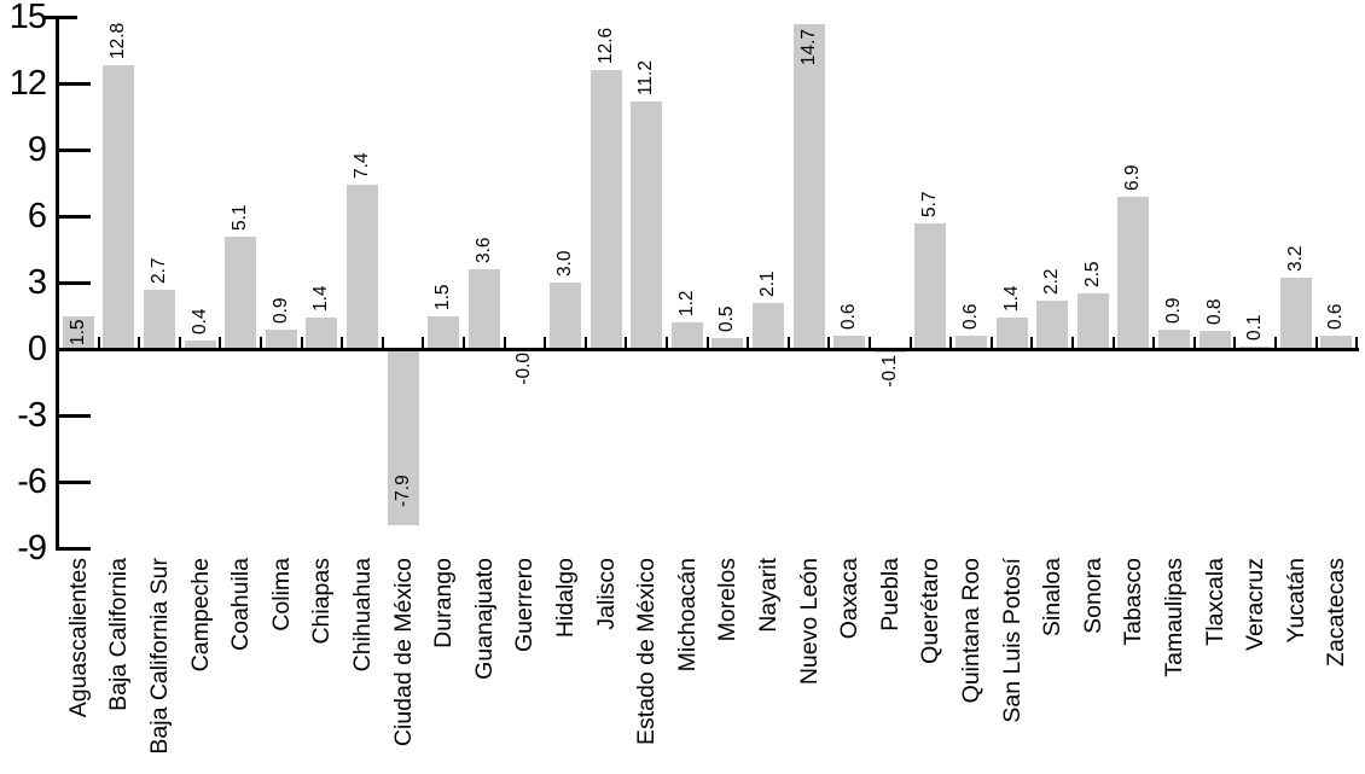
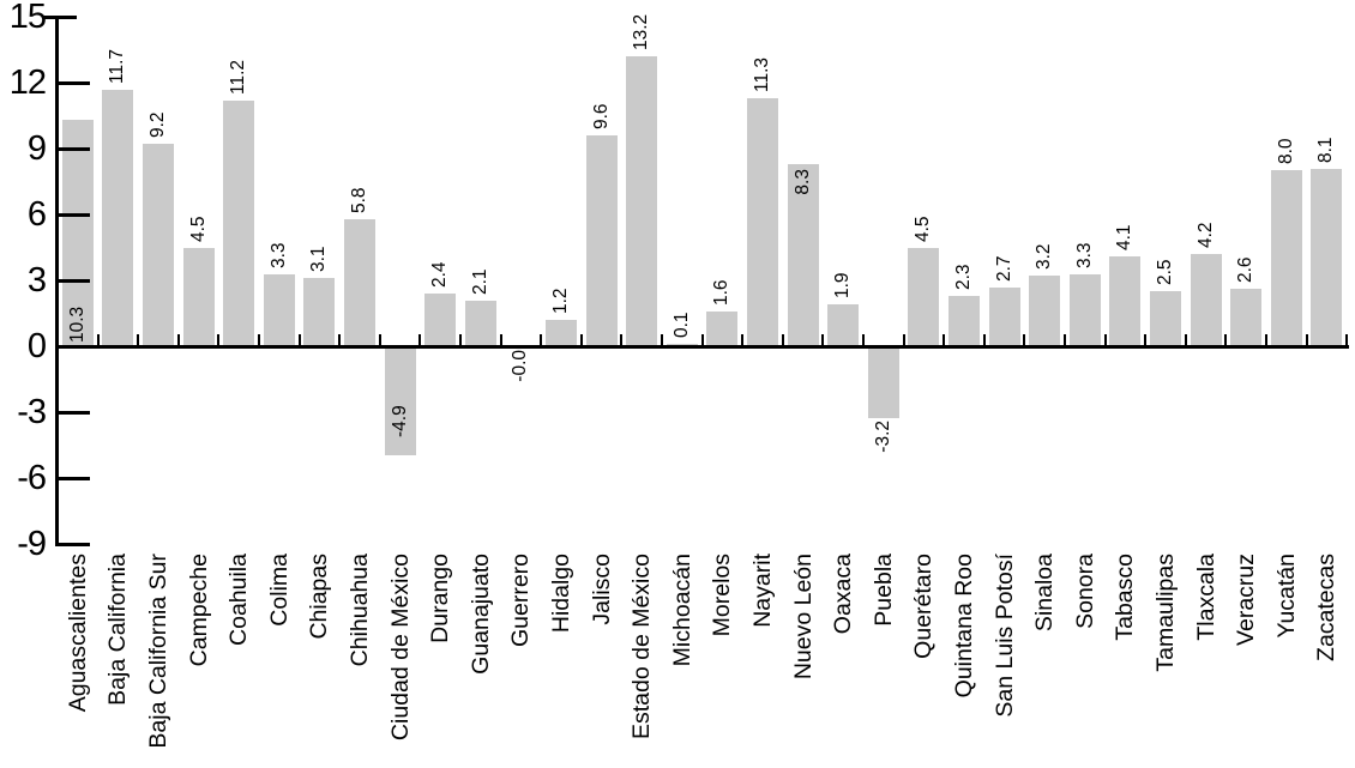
Aguascalientes: 1.5 -> 10.3
Baja California: 12.8 -> 11.7
Baja California Sur: 2.7 -> 9.2
Campeche: 0.4 -> 4.5
Coahuila: 5.1 -> 11.2
Colima: 0.9 -> 3.3
Chiapas: 1.4 -> 3.1
Chihuahua: 7.4 -> 5.8
Ciudad de México: -7.9 -> -4.9
Durango: 1.5 -> 2.4
Guanajuato: 3.6 -> 2.1
Hidalgo: 3.0 -> 1.2
Jalisco: 12.6 -> 9.6
Estado de México: 11.2 -> 13.2
Michoacán: 1.2 -> 0.1
Morelos: 0.5 -> 1.6
Nayarit: 2.1 -> 11.3
Nuevo León: 14.7 -> 8.3
Oaxaca: 0.6 -> 1.9
Puebla: -0.1 -> -3.2
Querétaro: 5.7 -> 4.5
Quintana Roo: 0.6 -> 2.3
San Luis Potosí: 1.4 -> 2.7
Sinaloa: 2.2 -> 3.2
Sonora: 2.5 -> 3.3
Tabasco: 6.9 -> 4.1
Tamaulipas: 0.9 -> 2.5
Tlaxcala: 0.8 -> 4.2
Veracruz: 0.1 -> 2.6
Yucatán: 3.2 -> 8.0
Zacatecas: 0.6 -> 8.1
